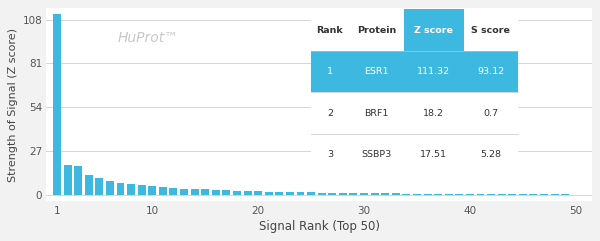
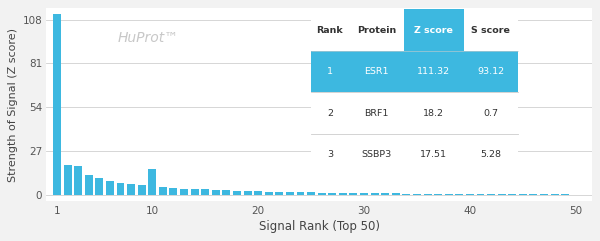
10: 5 -> 16
